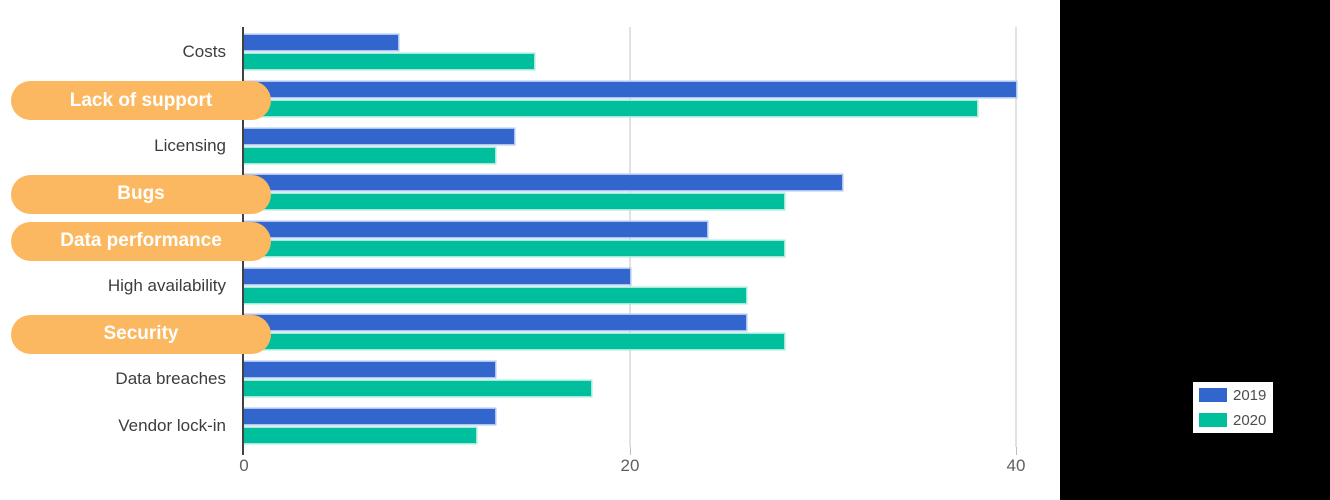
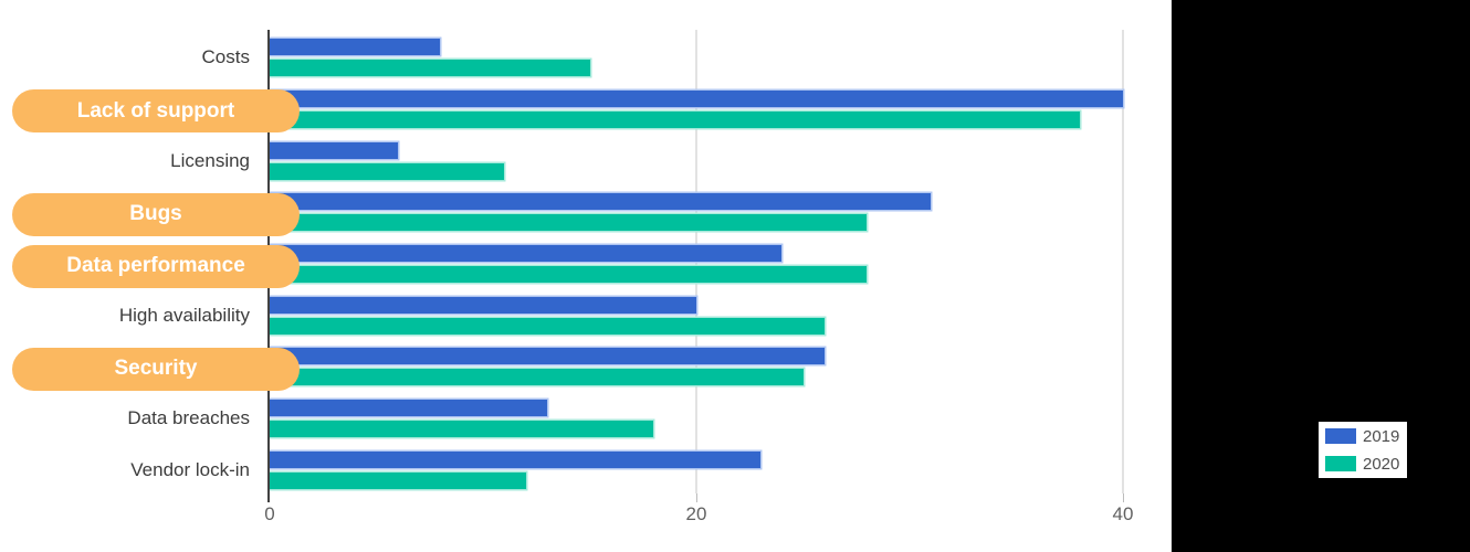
2019/Licensing: 14 -> 6
2020/Licensing: 13 -> 11
2020/Security: 28 -> 25
2019/Vendor lock-in: 13 -> 23
